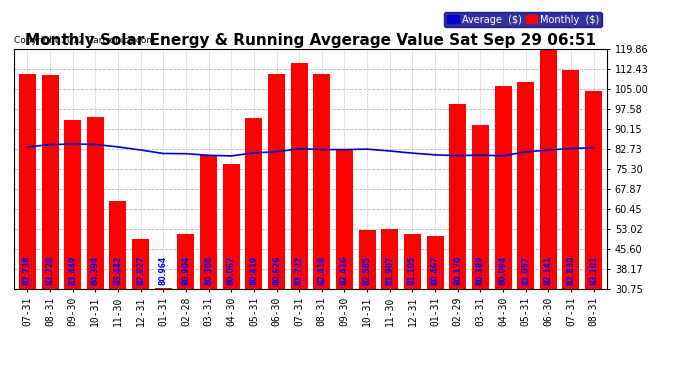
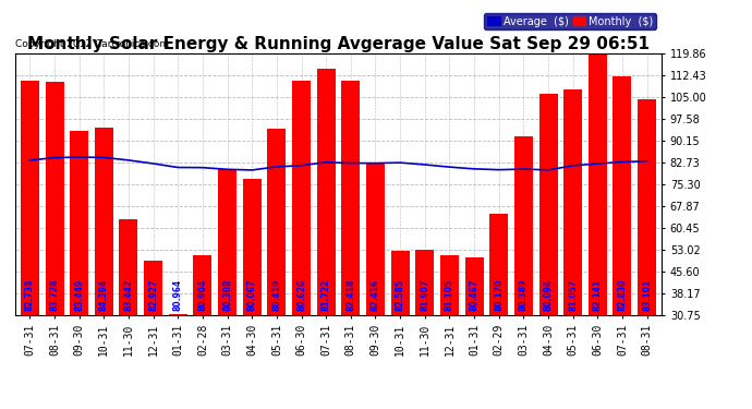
Monthly ($)/02-29: 99.5 -> 65.2
